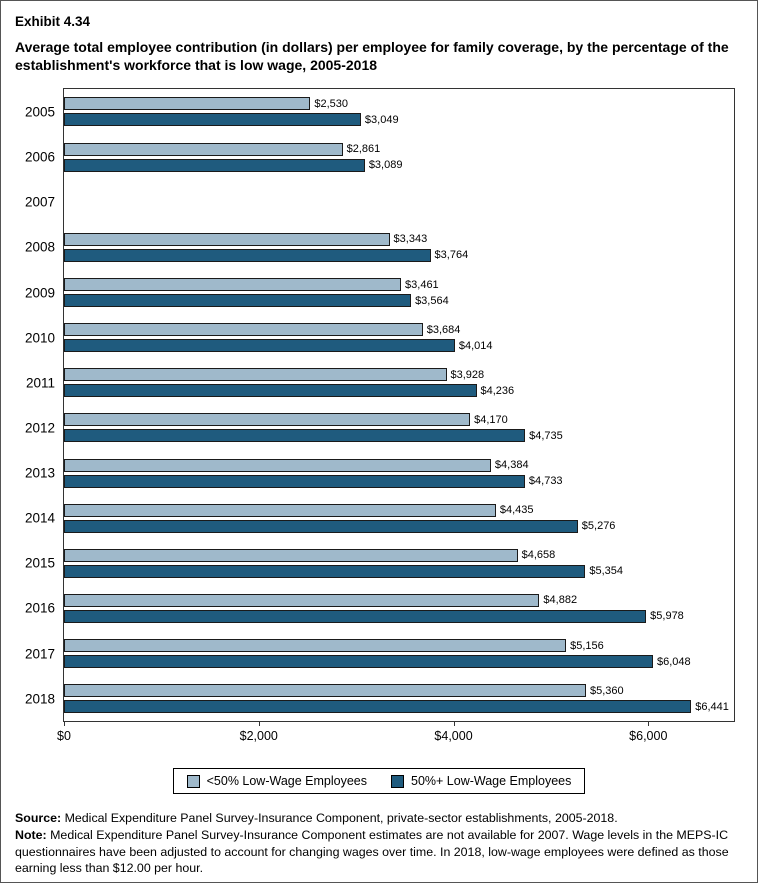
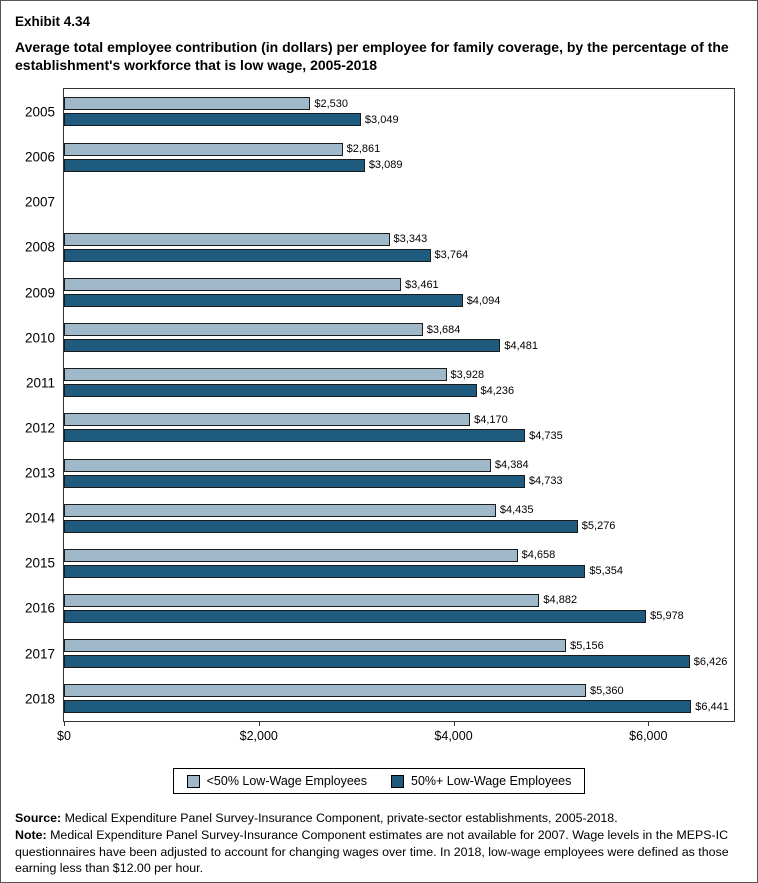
50%+ Low-Wage Employees/2009: $3,564 -> $4,094
50%+ Low-Wage Employees/2010: $4,014 -> $4,481
50%+ Low-Wage Employees/2017: $6,048 -> $6,426
